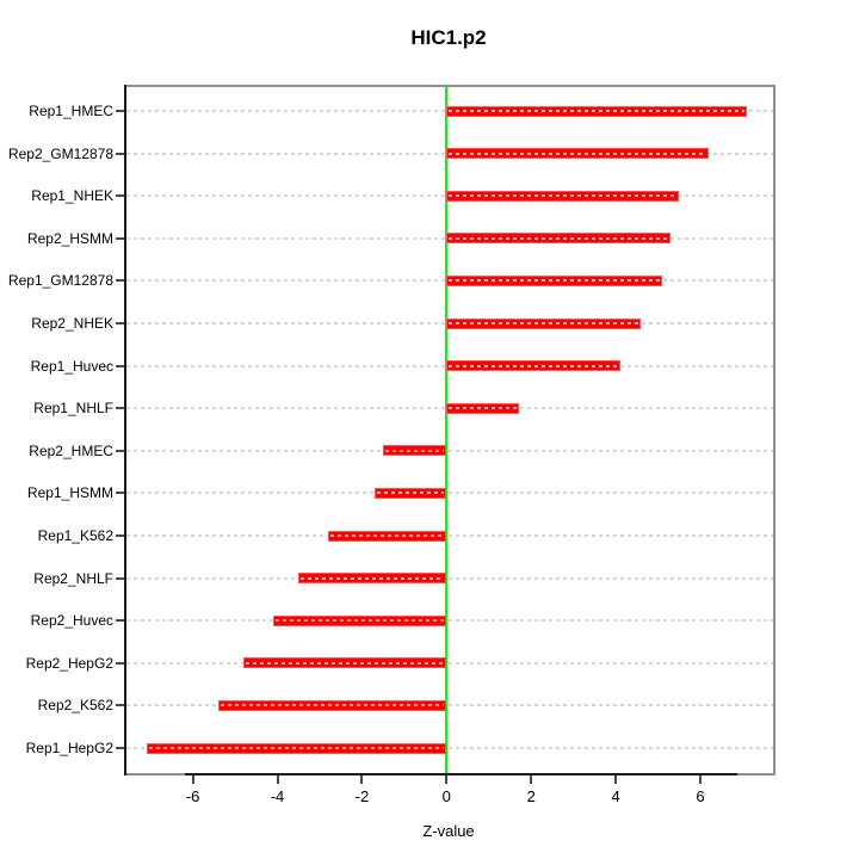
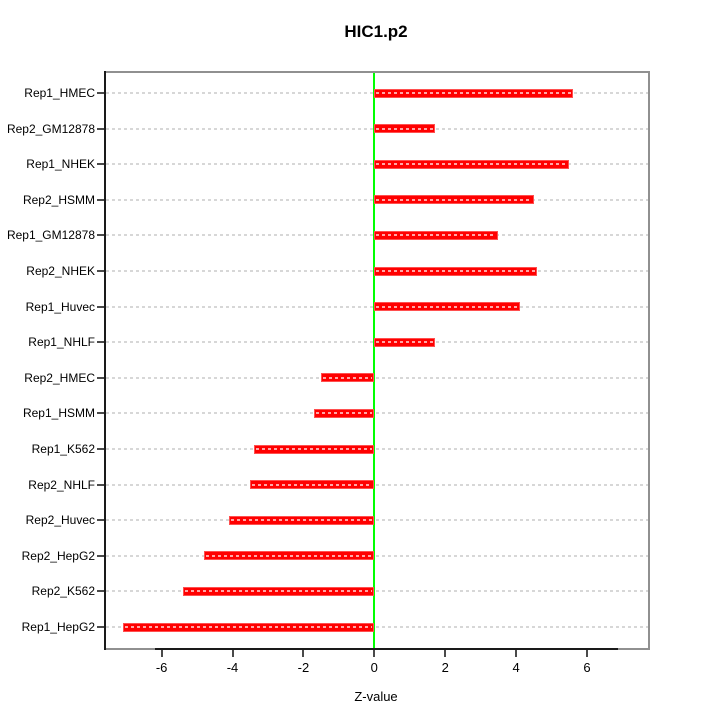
Rep1_HMEC: 7.1 -> 5.6
Rep2_GM12878: 6.2 -> 1.7
Rep2_HSMM: 5.3 -> 4.5
Rep1_GM12878: 5.1 -> 3.5
Rep1_K562: -2.8 -> -3.4
